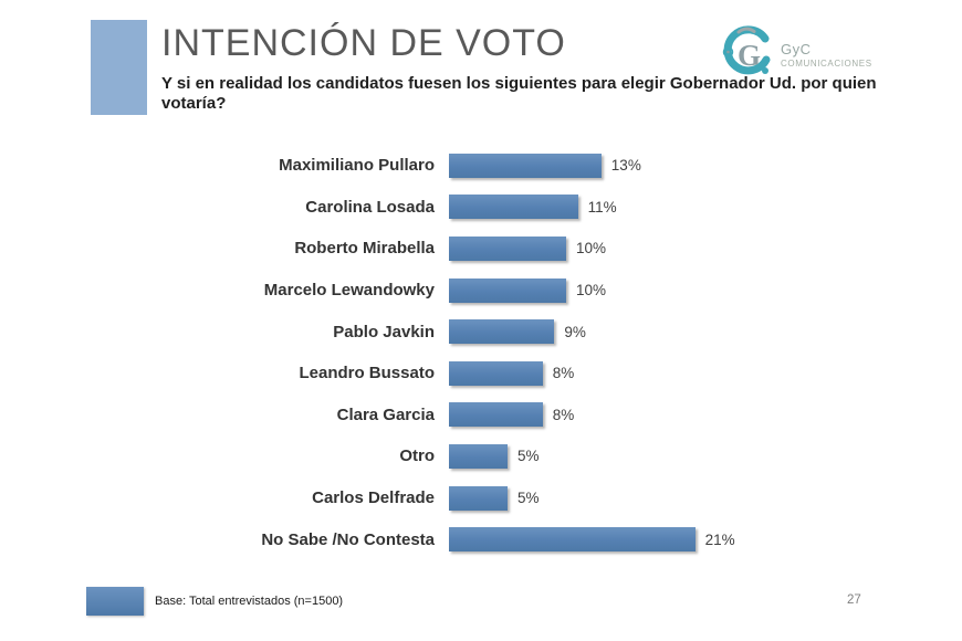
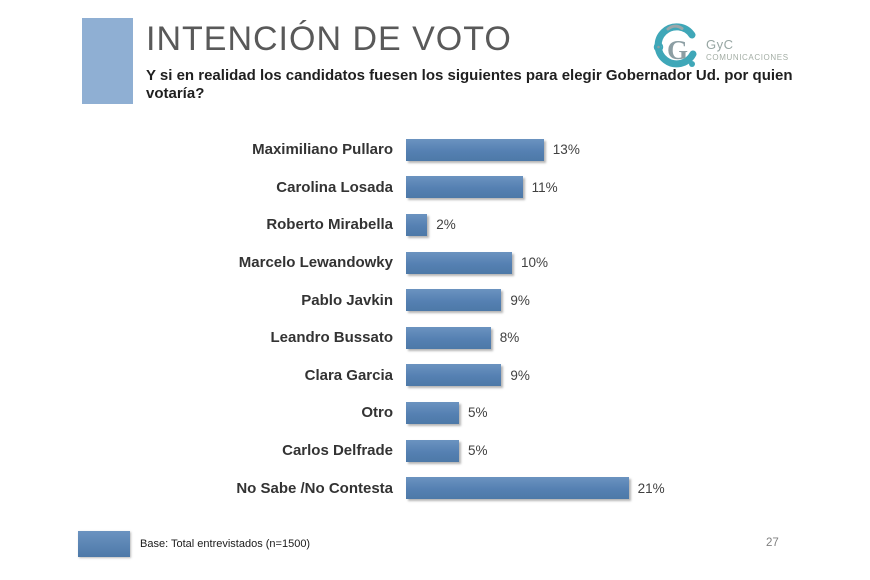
Roberto Mirabella: 10% -> 2%
Clara Garcia: 8% -> 9%
